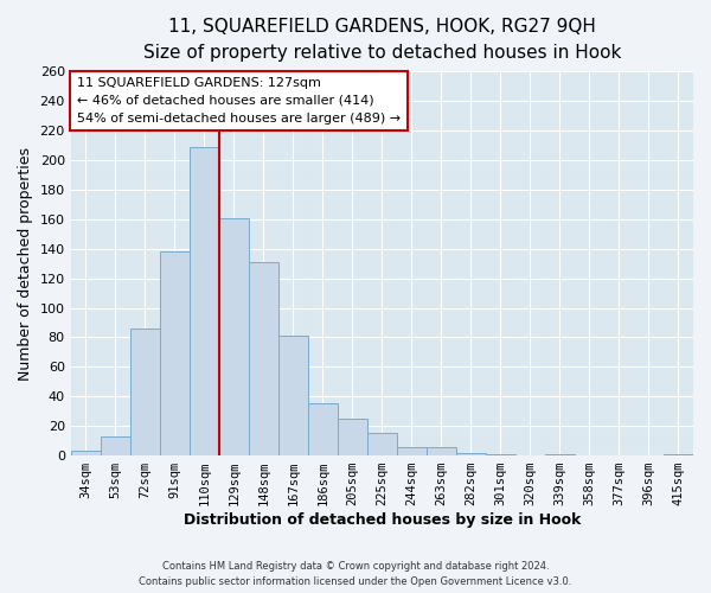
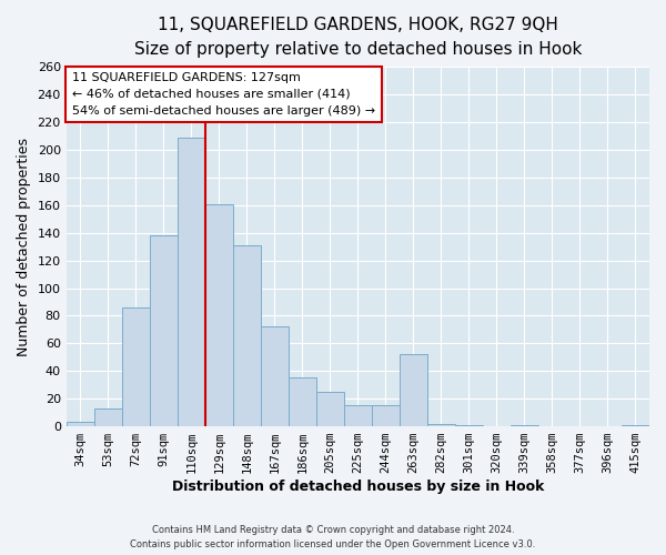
167sqm: 81 -> 72
244sqm: 6 -> 15
263sqm: 6 -> 52
